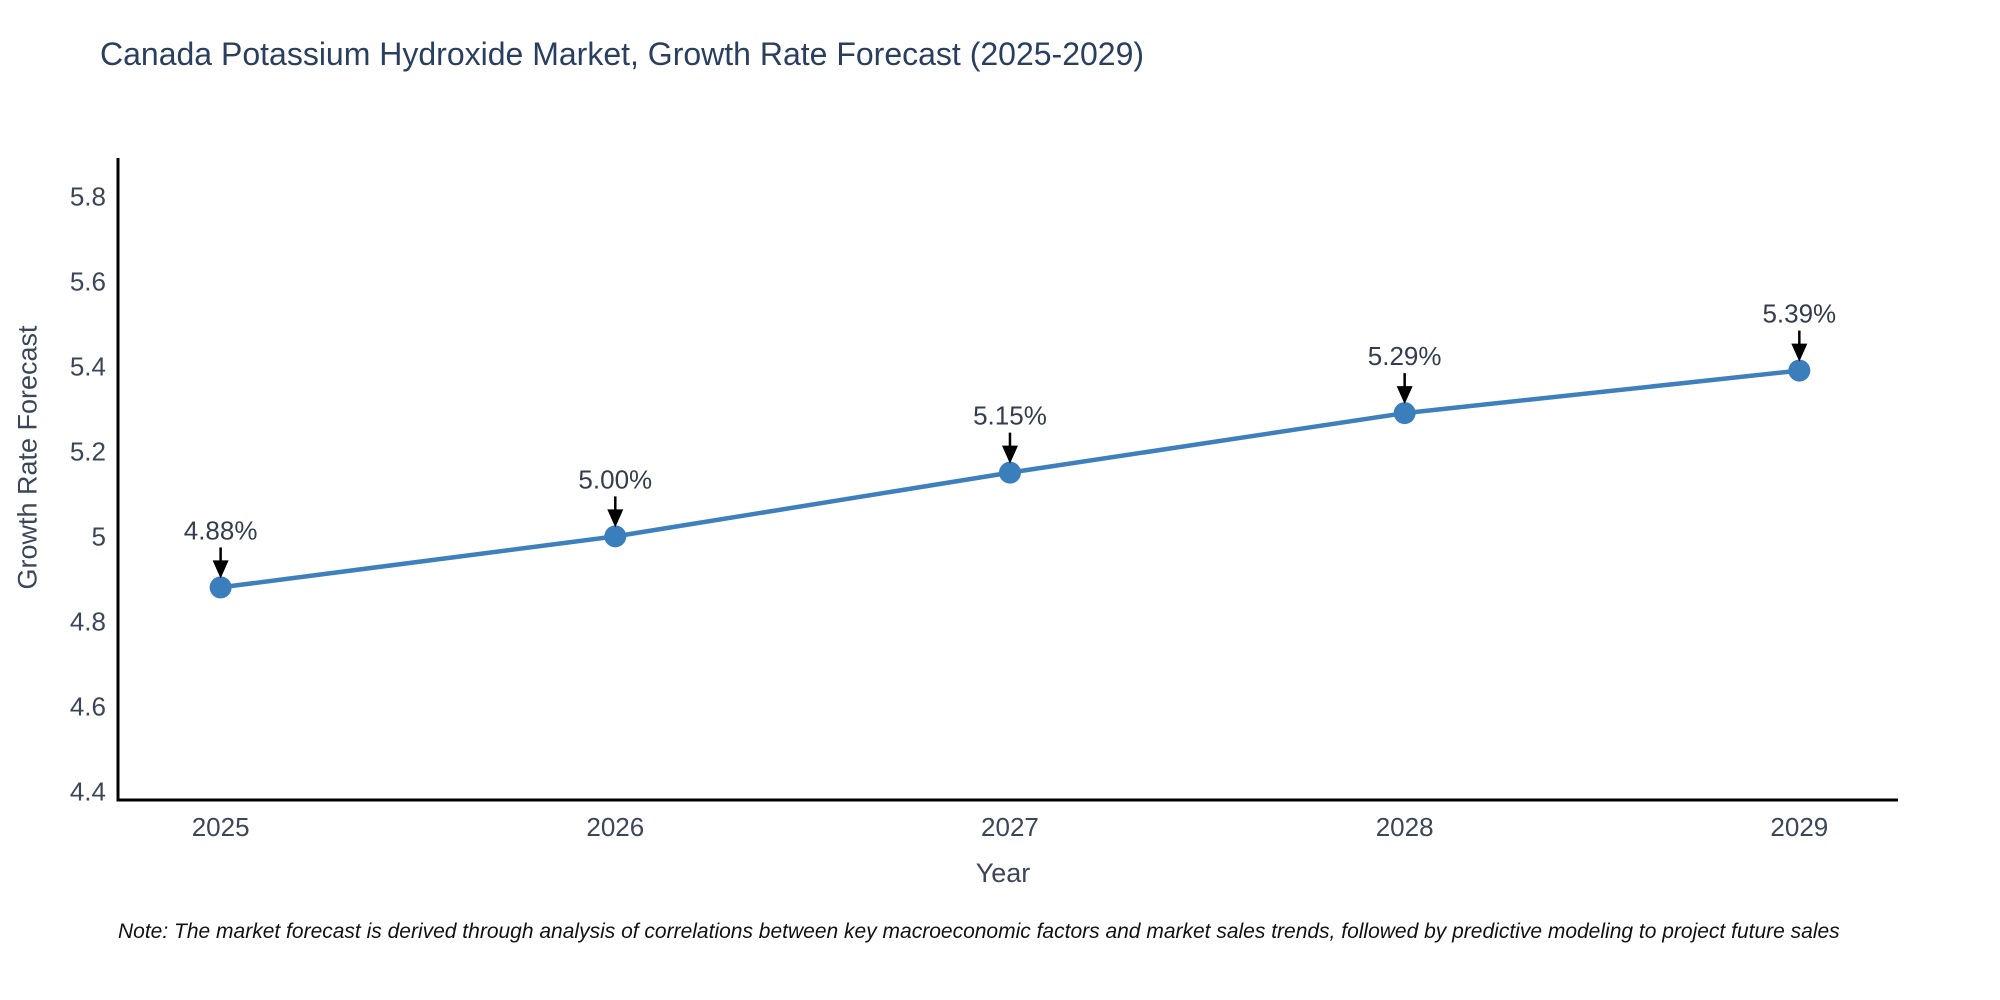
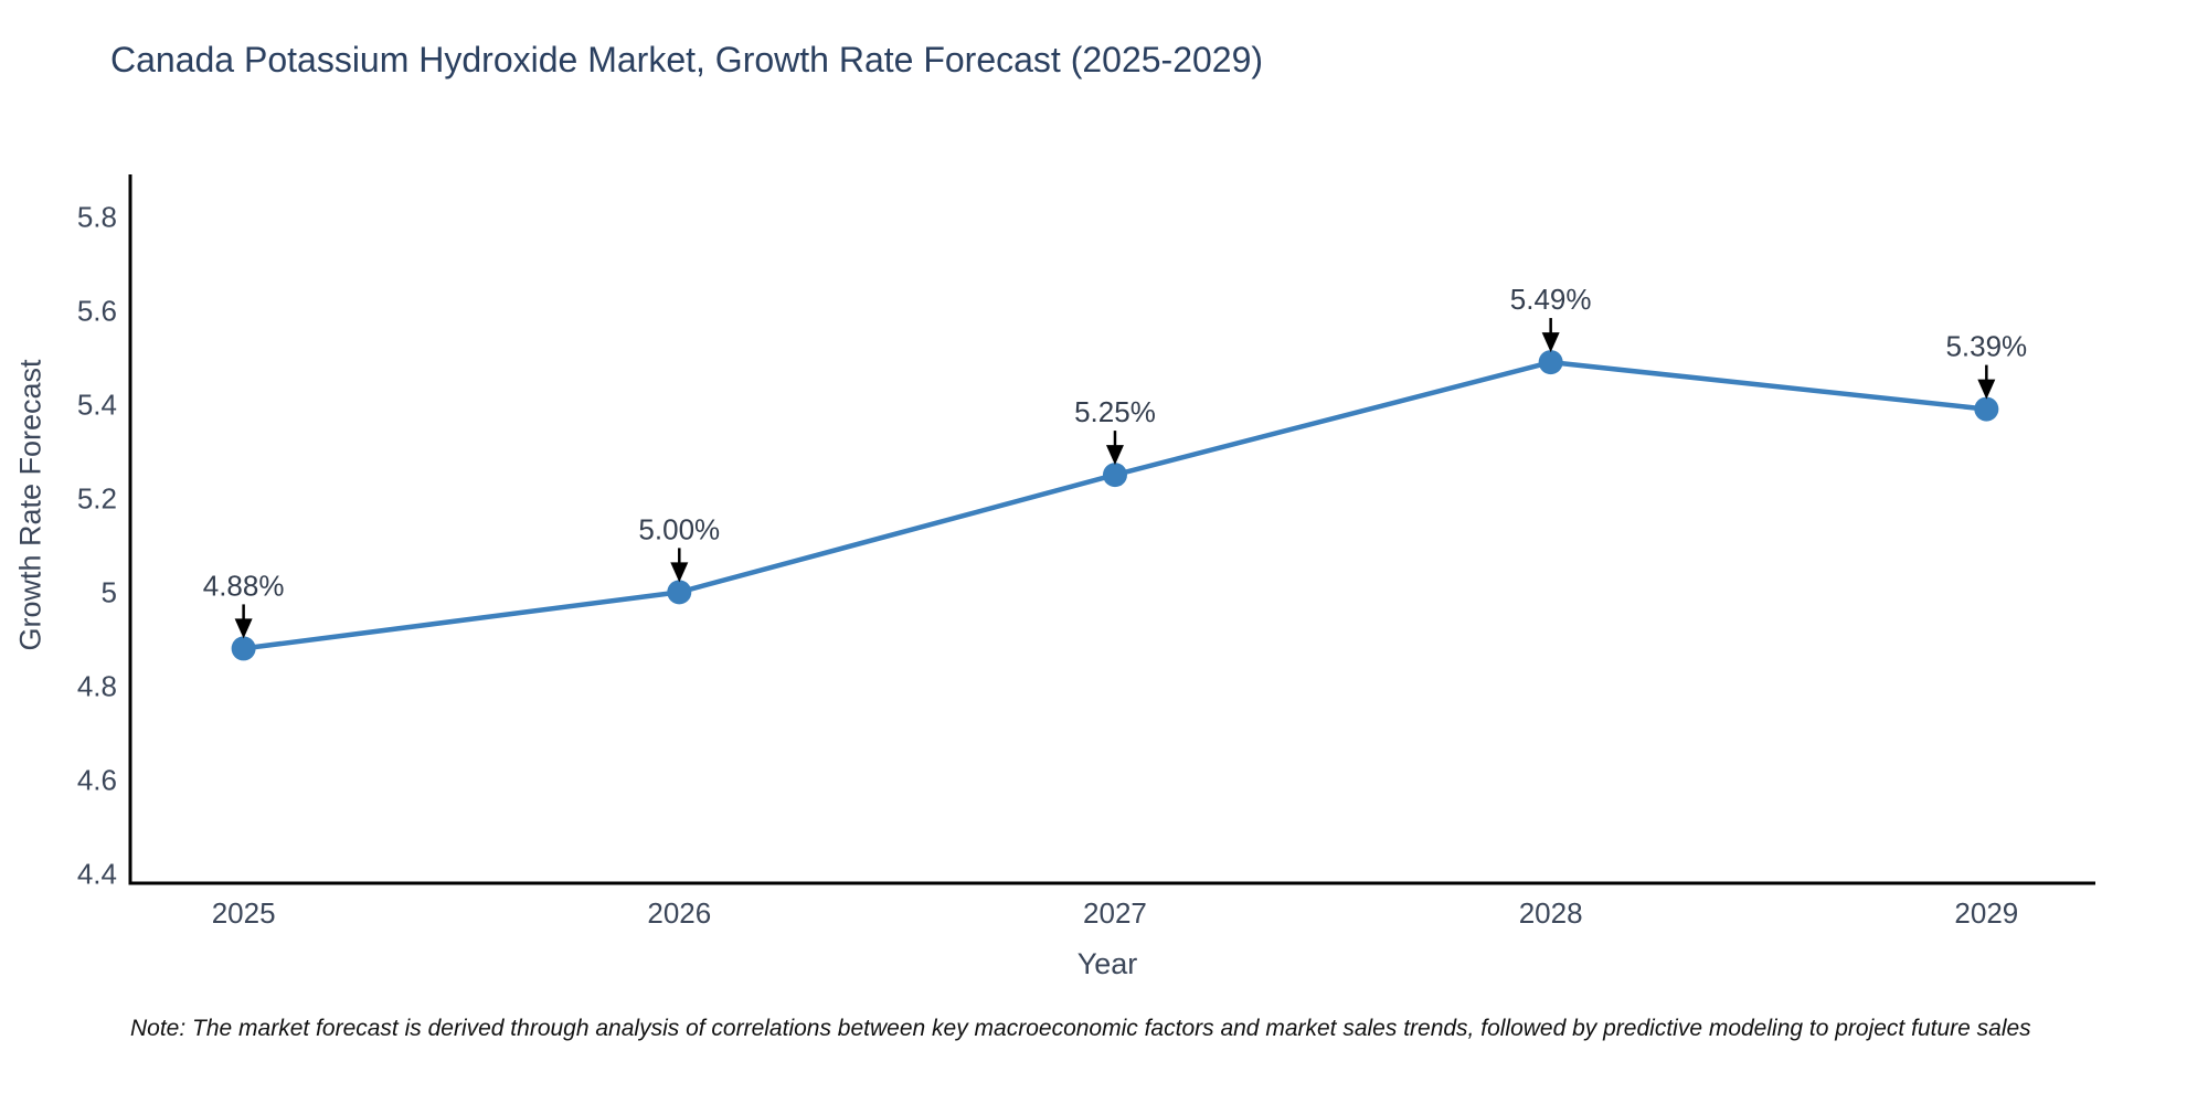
2027: 5.15% -> 5.25%
2028: 5.29% -> 5.49%
